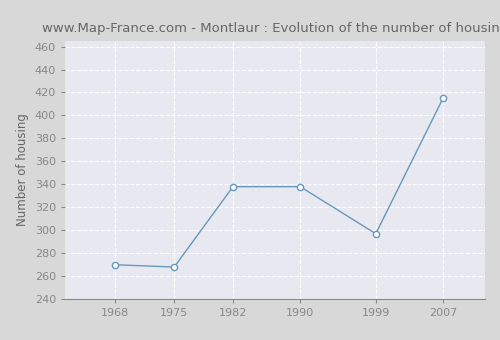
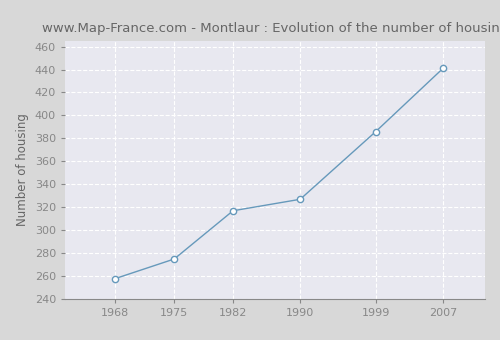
1968: 270 -> 258
1975: 268 -> 275
1982: 338 -> 317
1990: 338 -> 327
1999: 297 -> 386
2007: 415 -> 441
